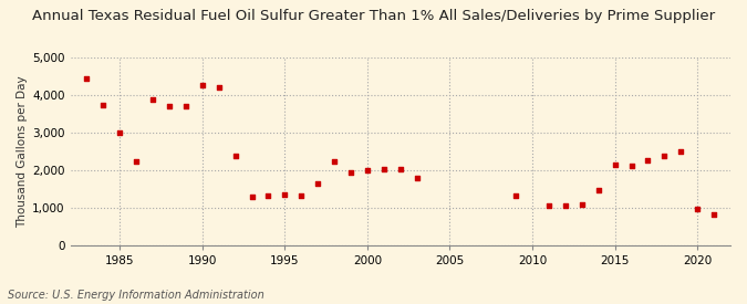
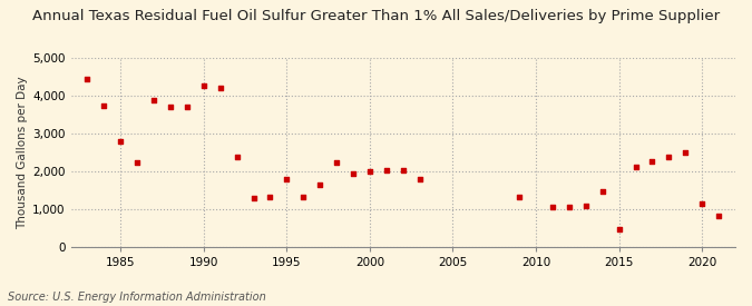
1985: 3,010 -> 2,800
1995: 1,350 -> 1,800
2015: 2,130 -> 450
2020: 960 -> 1,150
